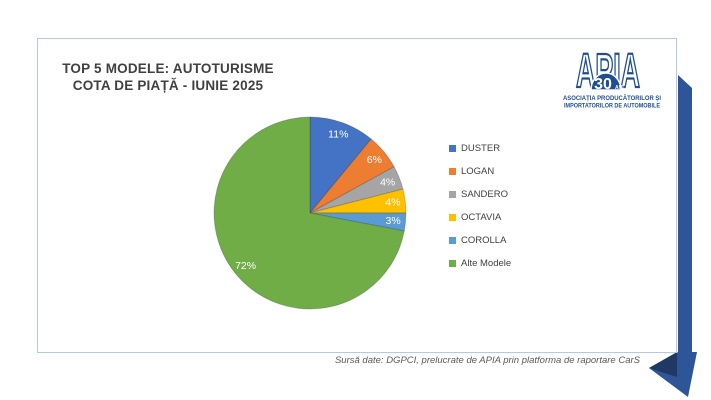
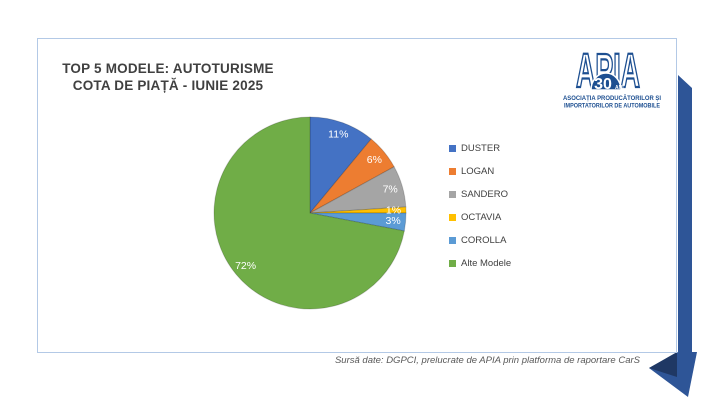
SANDERO: 4% -> 7%
OCTAVIA: 4% -> 1%
